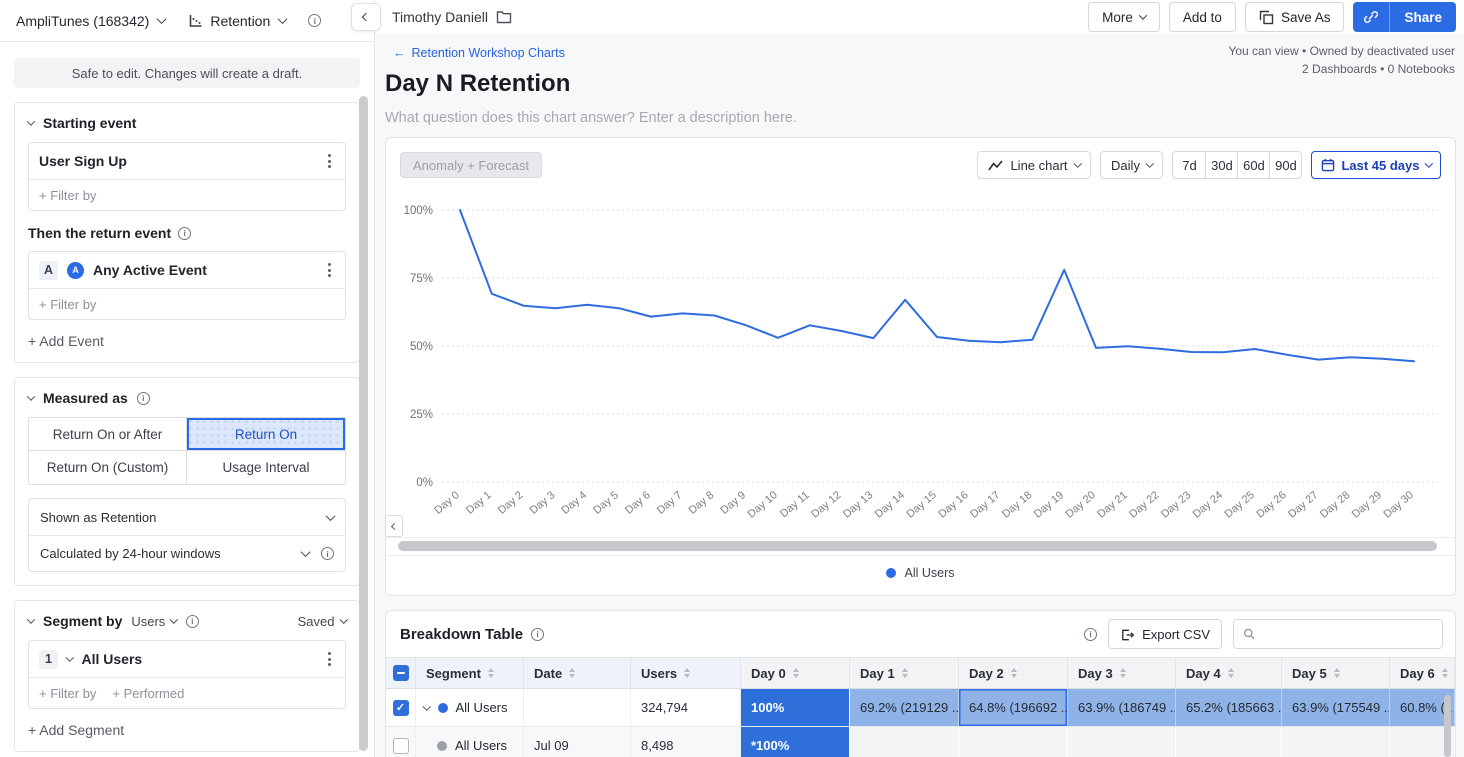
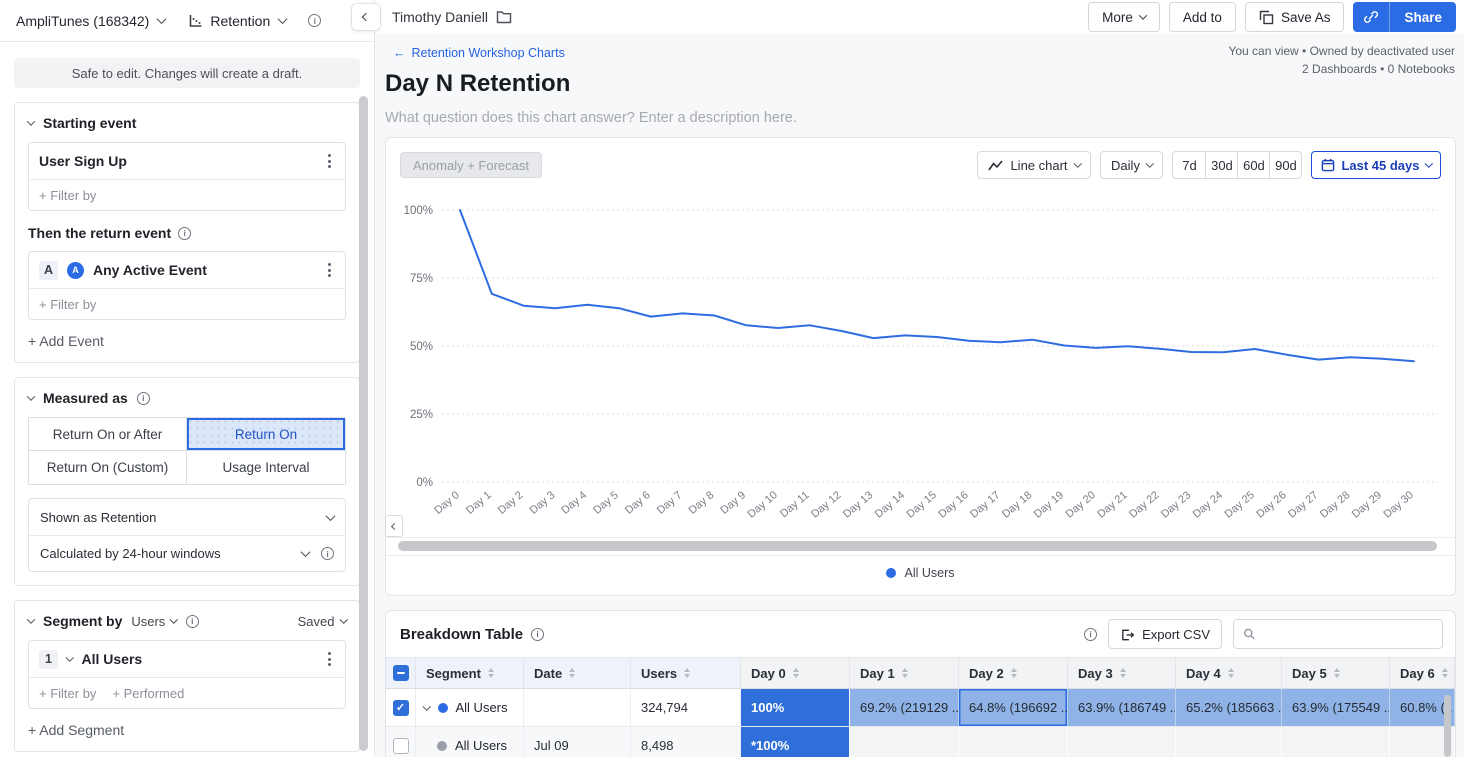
Day 10: 53% -> 57%
Day 14: 67% -> 54%
Day 19: 78% -> 50%
